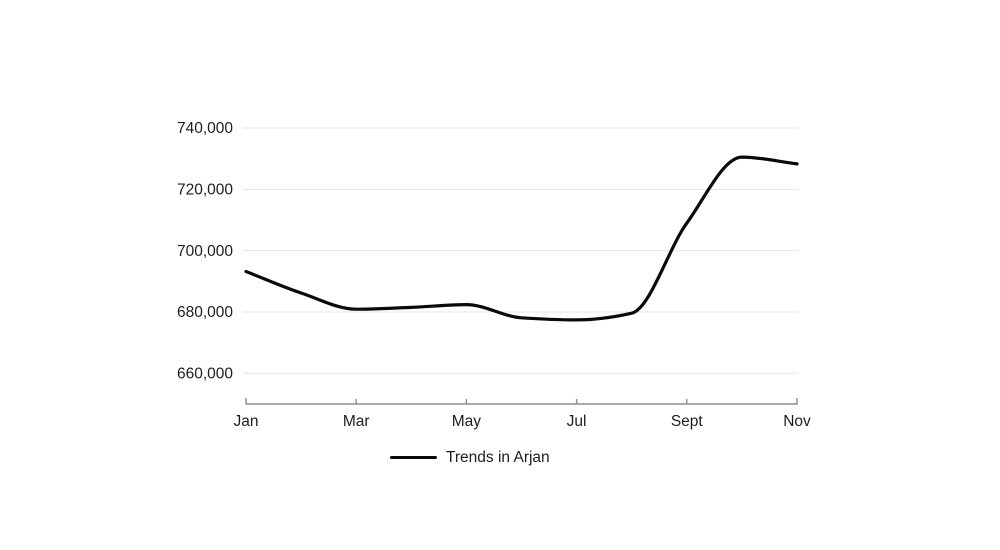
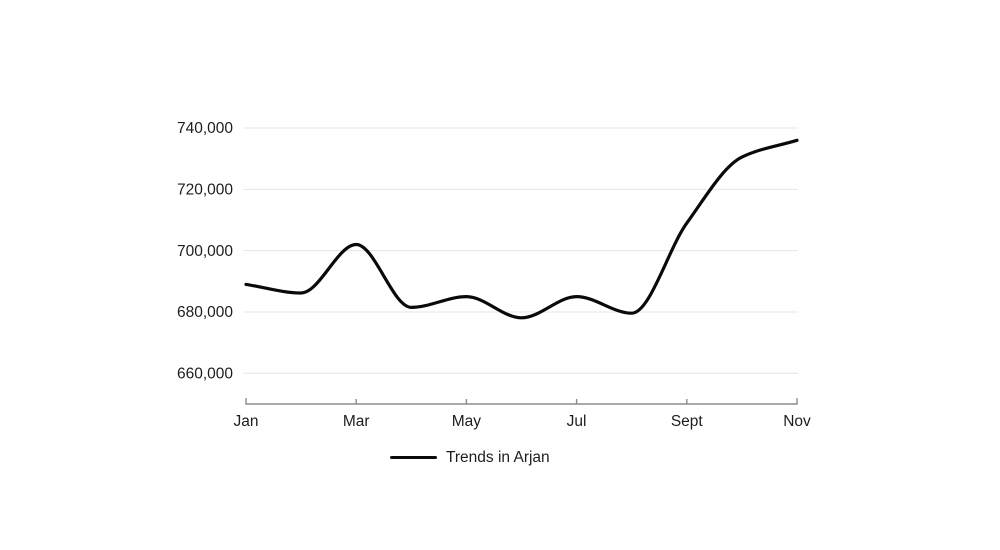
Jan: 693000 -> 689000
Mar: 681000 -> 702000
May: 682000 -> 685000
Jul: 677000 -> 685000
Nov: 728000 -> 736000
